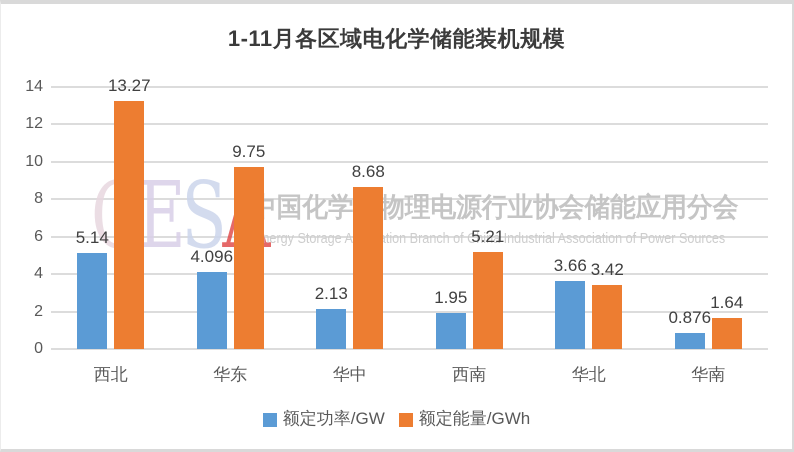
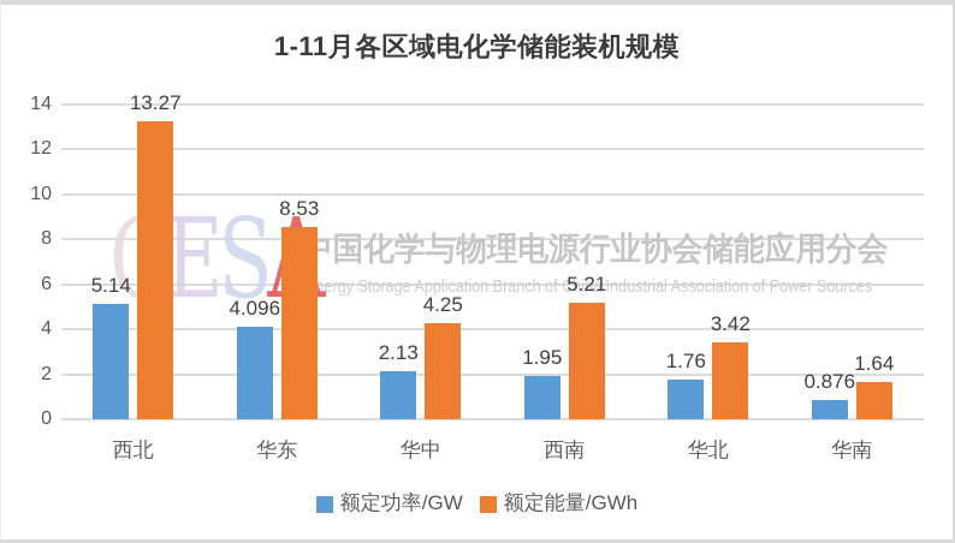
额定能量/GWh/华东: 9.75 -> 8.53
额定能量/GWh/华中: 8.68 -> 4.25
额定功率/GW/华北: 3.66 -> 1.76
